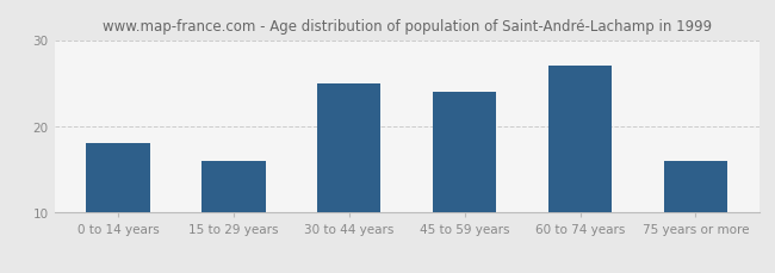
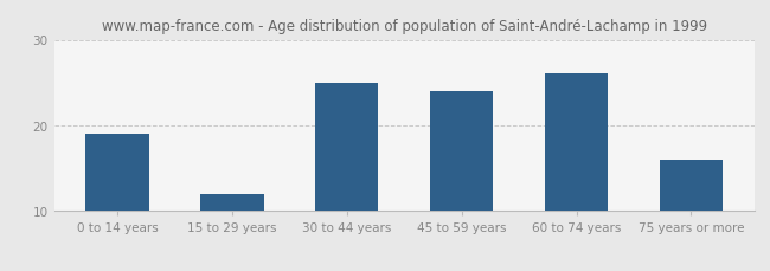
0 to 14 years: 18 -> 19
15 to 29 years: 16 -> 12
60 to 74 years: 27 -> 26
